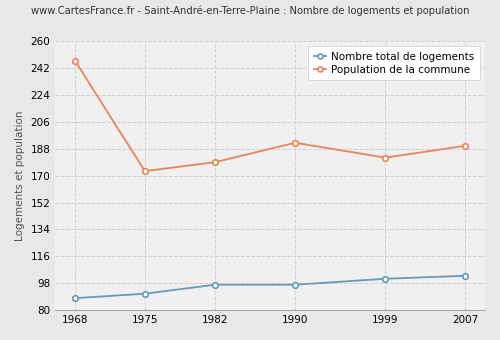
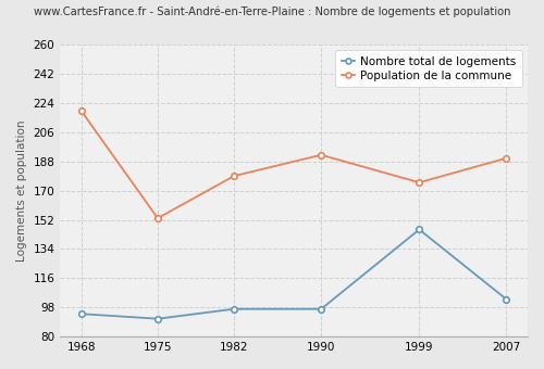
Nombre total de logements/1968: 88 -> 94
Population de la commune/1968: 247 -> 219
Population de la commune/1975: 173 -> 153
Nombre total de logements/1999: 101 -> 146
Population de la commune/1999: 182 -> 175
